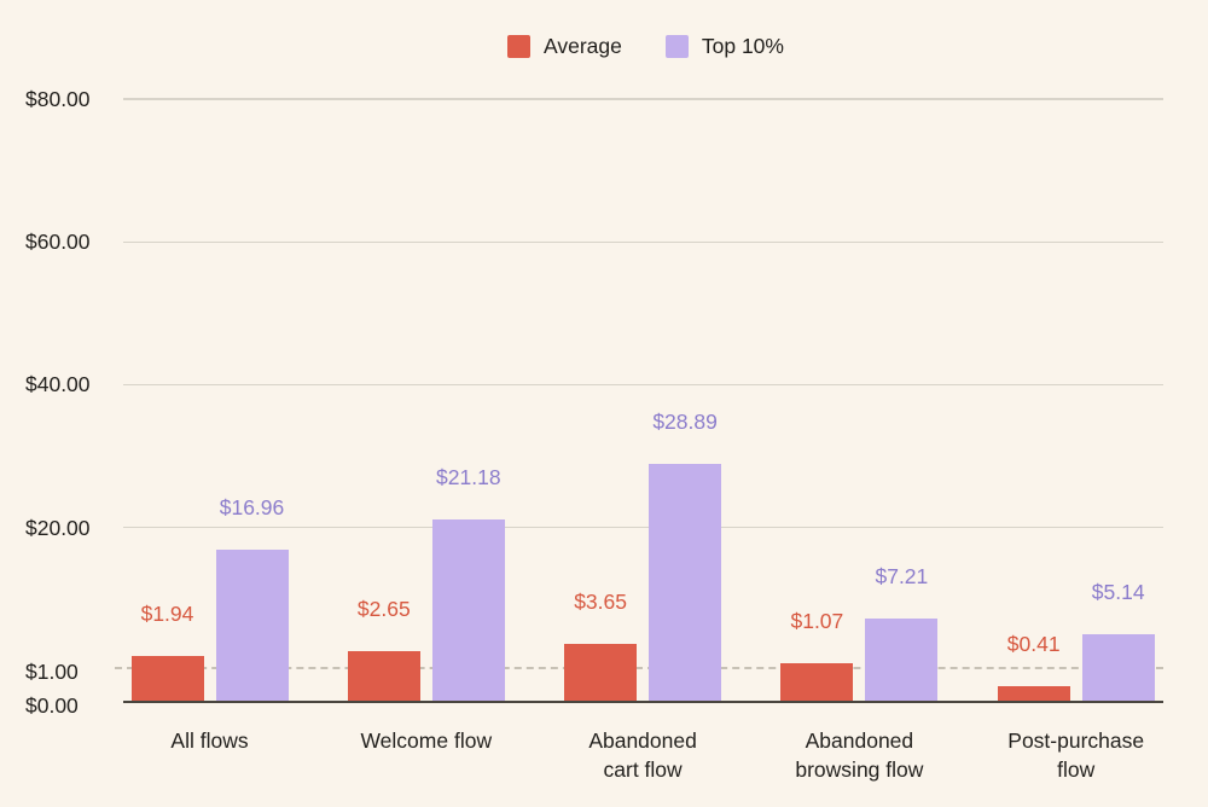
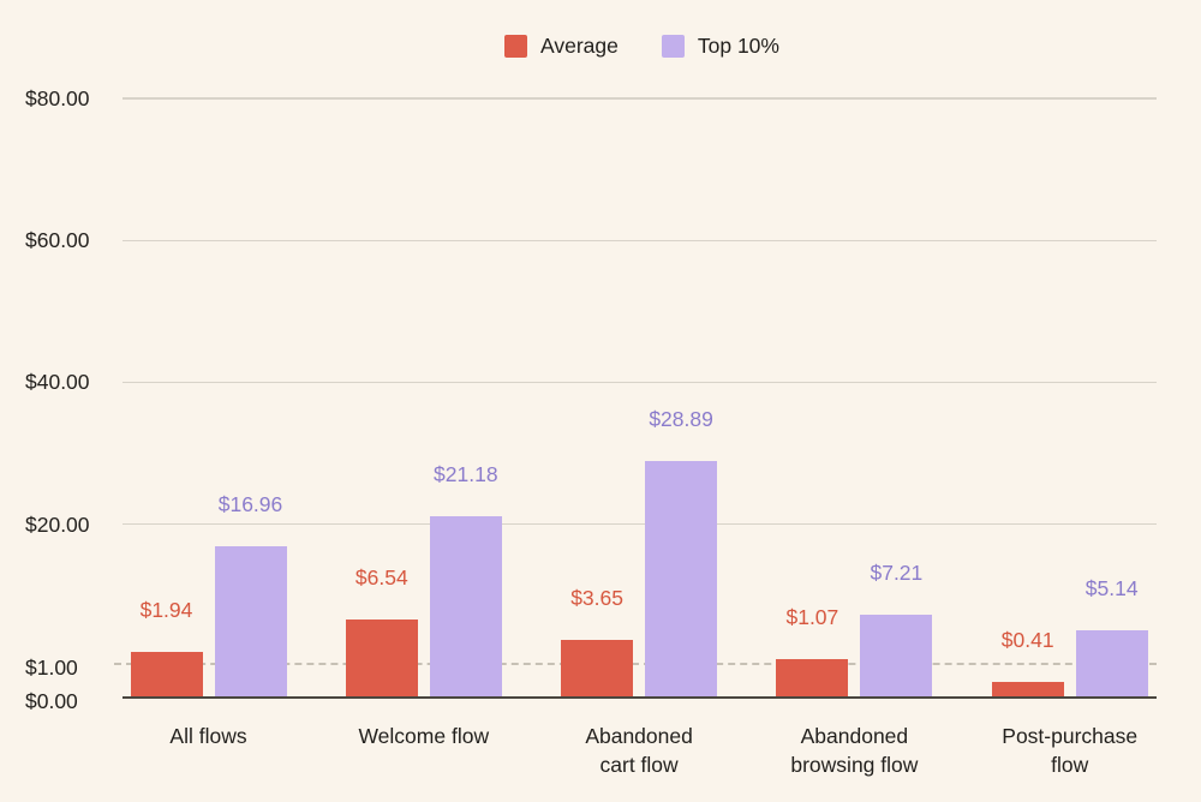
Average/Welcome flow: $2.65 -> $6.54
